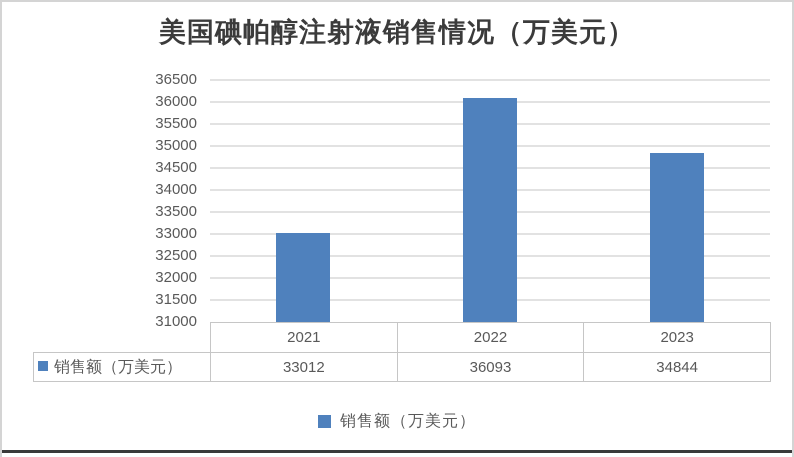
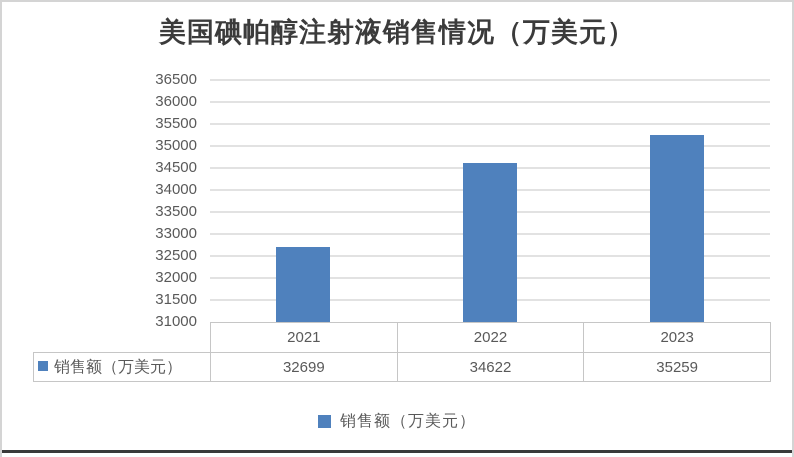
2021: 33012 -> 32699
2022: 36093 -> 34622
2023: 34844 -> 35259
